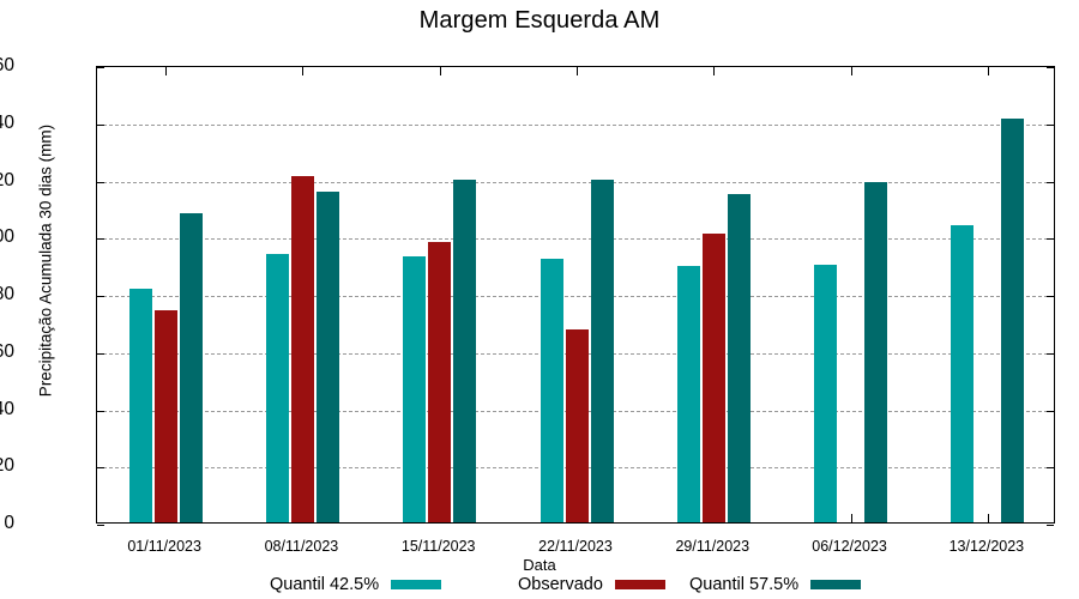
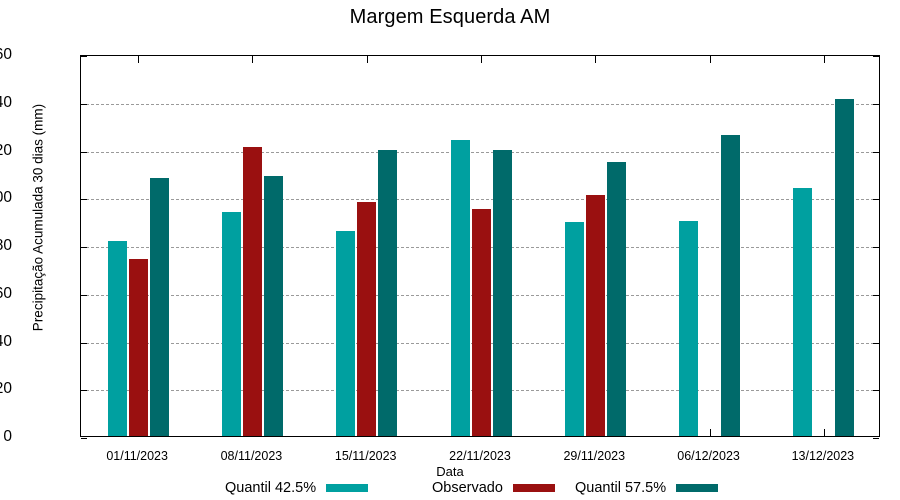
Quantil 57.5%/08/11/2023: 116 -> 109
Quantil 42.5%/15/11/2023: 93 -> 86
Quantil 42.5%/22/11/2023: 92 -> 124
Observado/22/11/2023: 67 -> 95
Quantil 57.5%/06/12/2023: 119 -> 126
